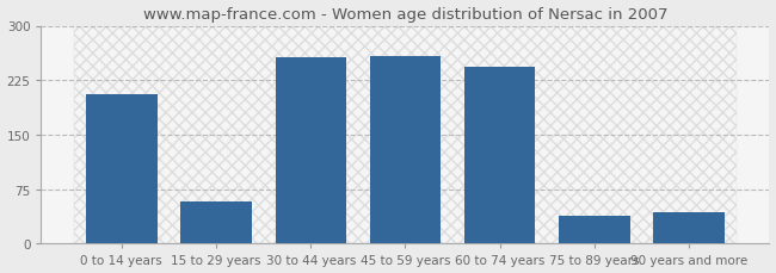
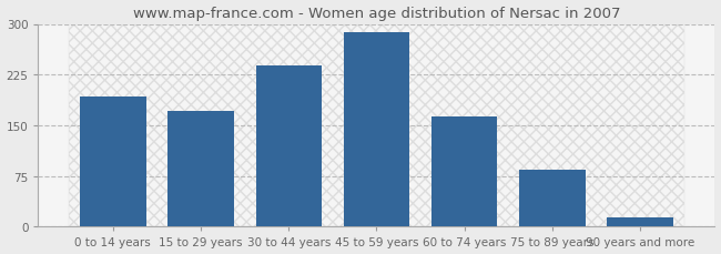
0 to 14 years: 206 -> 192
15 to 29 years: 58 -> 172
30 to 44 years: 256 -> 238
45 to 59 years: 258 -> 288
60 to 74 years: 244 -> 163
75 to 89 years: 38 -> 85
90 years and more: 44 -> 13
